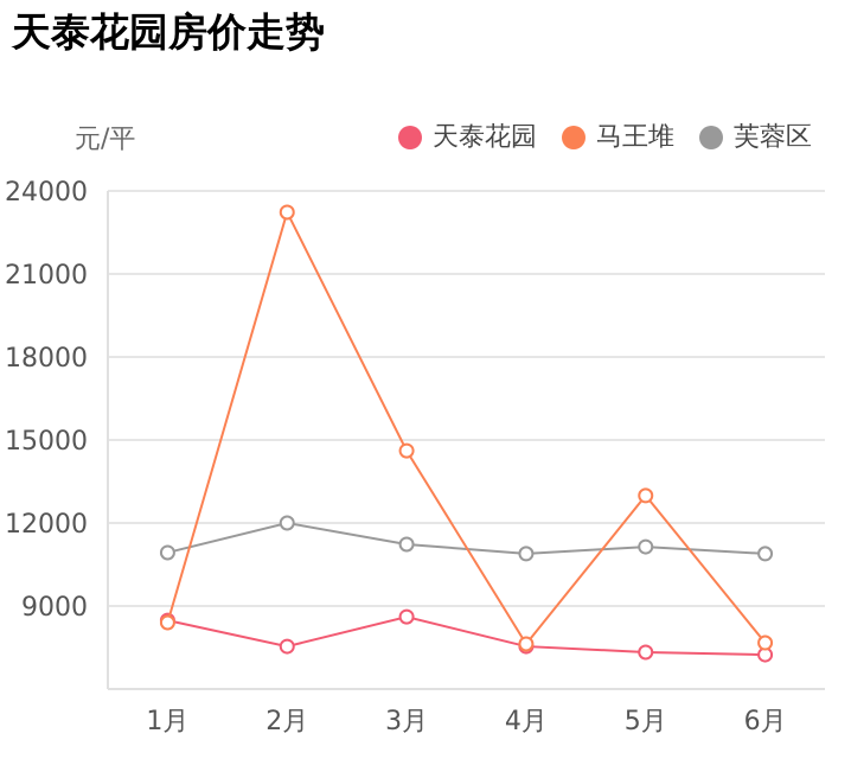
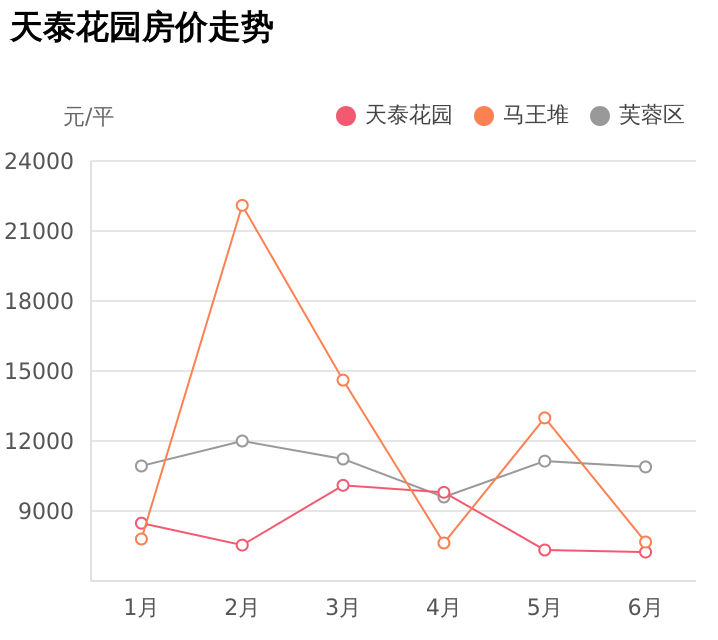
马王堆/1月: 8400 -> 7800
马王堆/2月: 23200 -> 22100
天泰花园/3月: 8600 -> 10100
天泰花园/4月: 7500 -> 9800
芙蓉区/4月: 10900 -> 9600
